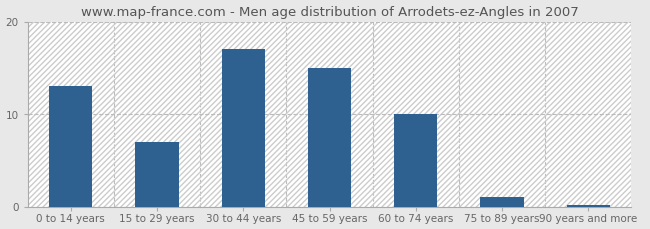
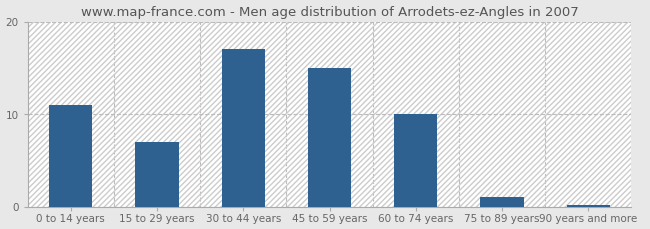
0 to 14 years: 13.0 -> 11.0
